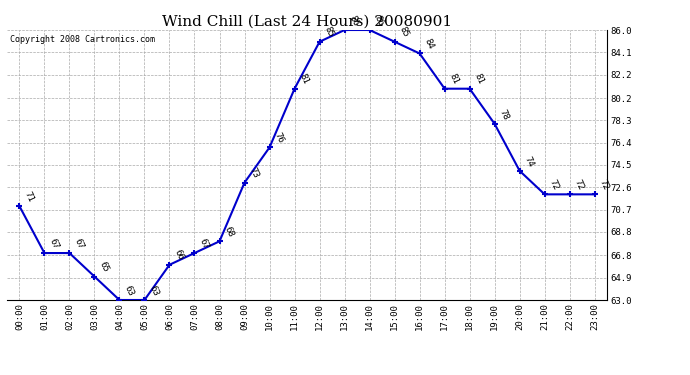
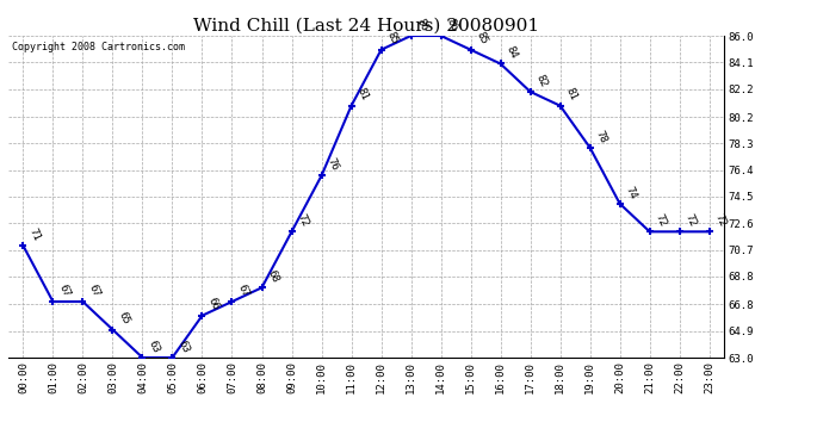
09:00: 73 -> 72
17:00: 81 -> 82
